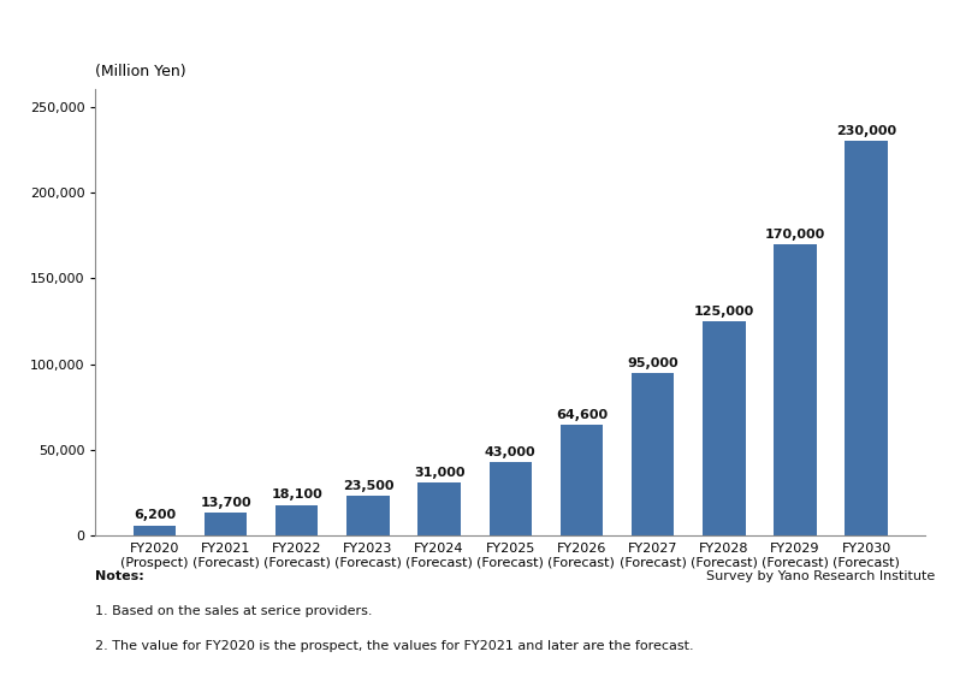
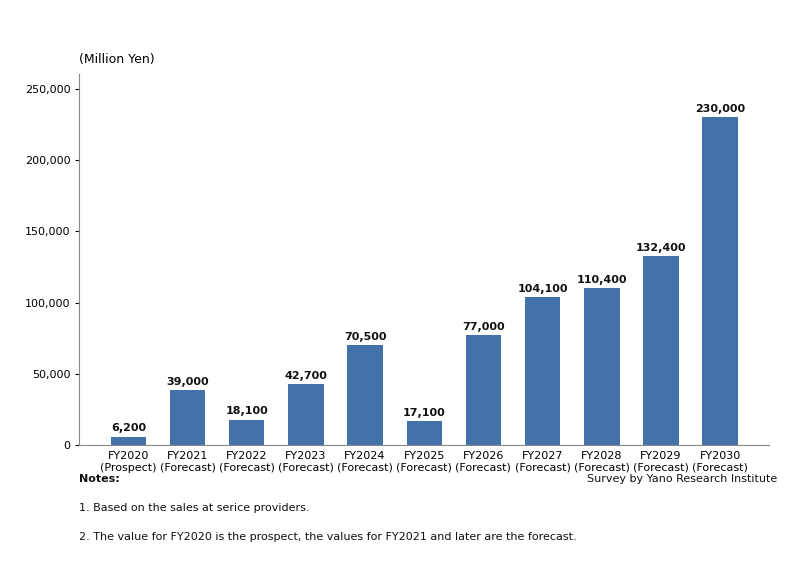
FY2021 (Forecast): 13,700 -> 39,000
FY2023 (Forecast): 23,500 -> 42,700
FY2024 (Forecast): 31,000 -> 70,500
FY2025 (Forecast): 43,000 -> 17,100
FY2026 (Forecast): 64,600 -> 77,000
FY2027 (Forecast): 95,000 -> 104,100
FY2028 (Forecast): 125,000 -> 110,400
FY2029 (Forecast): 170,000 -> 132,400
